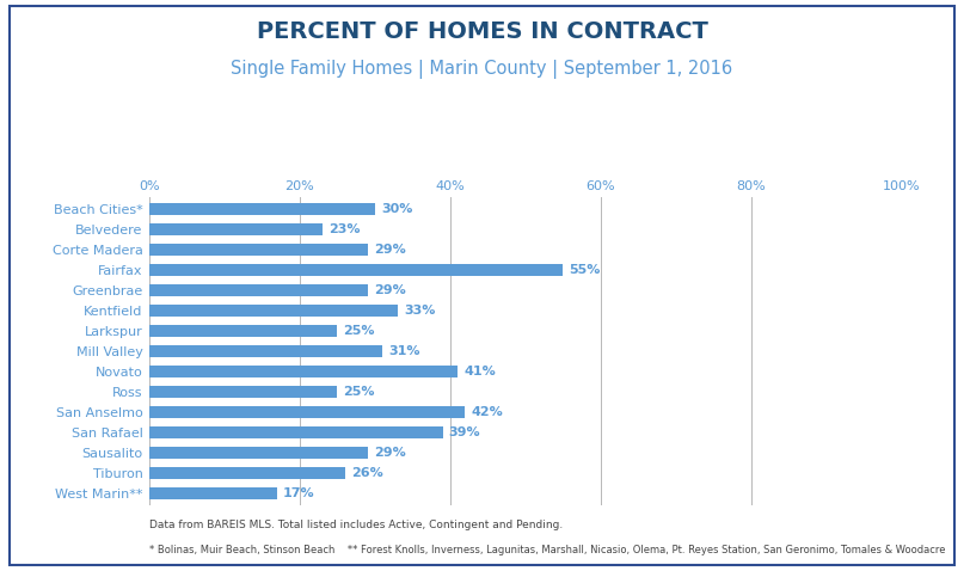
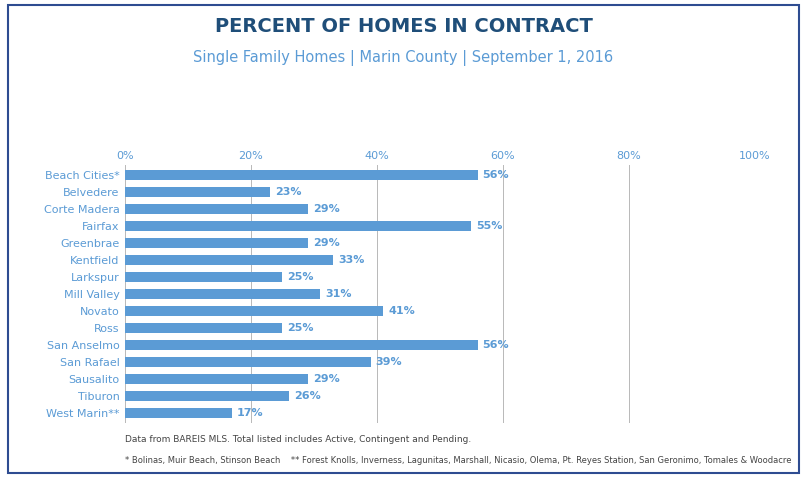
Beach Cities*: 30% -> 56%
San Anselmo: 42% -> 56%
